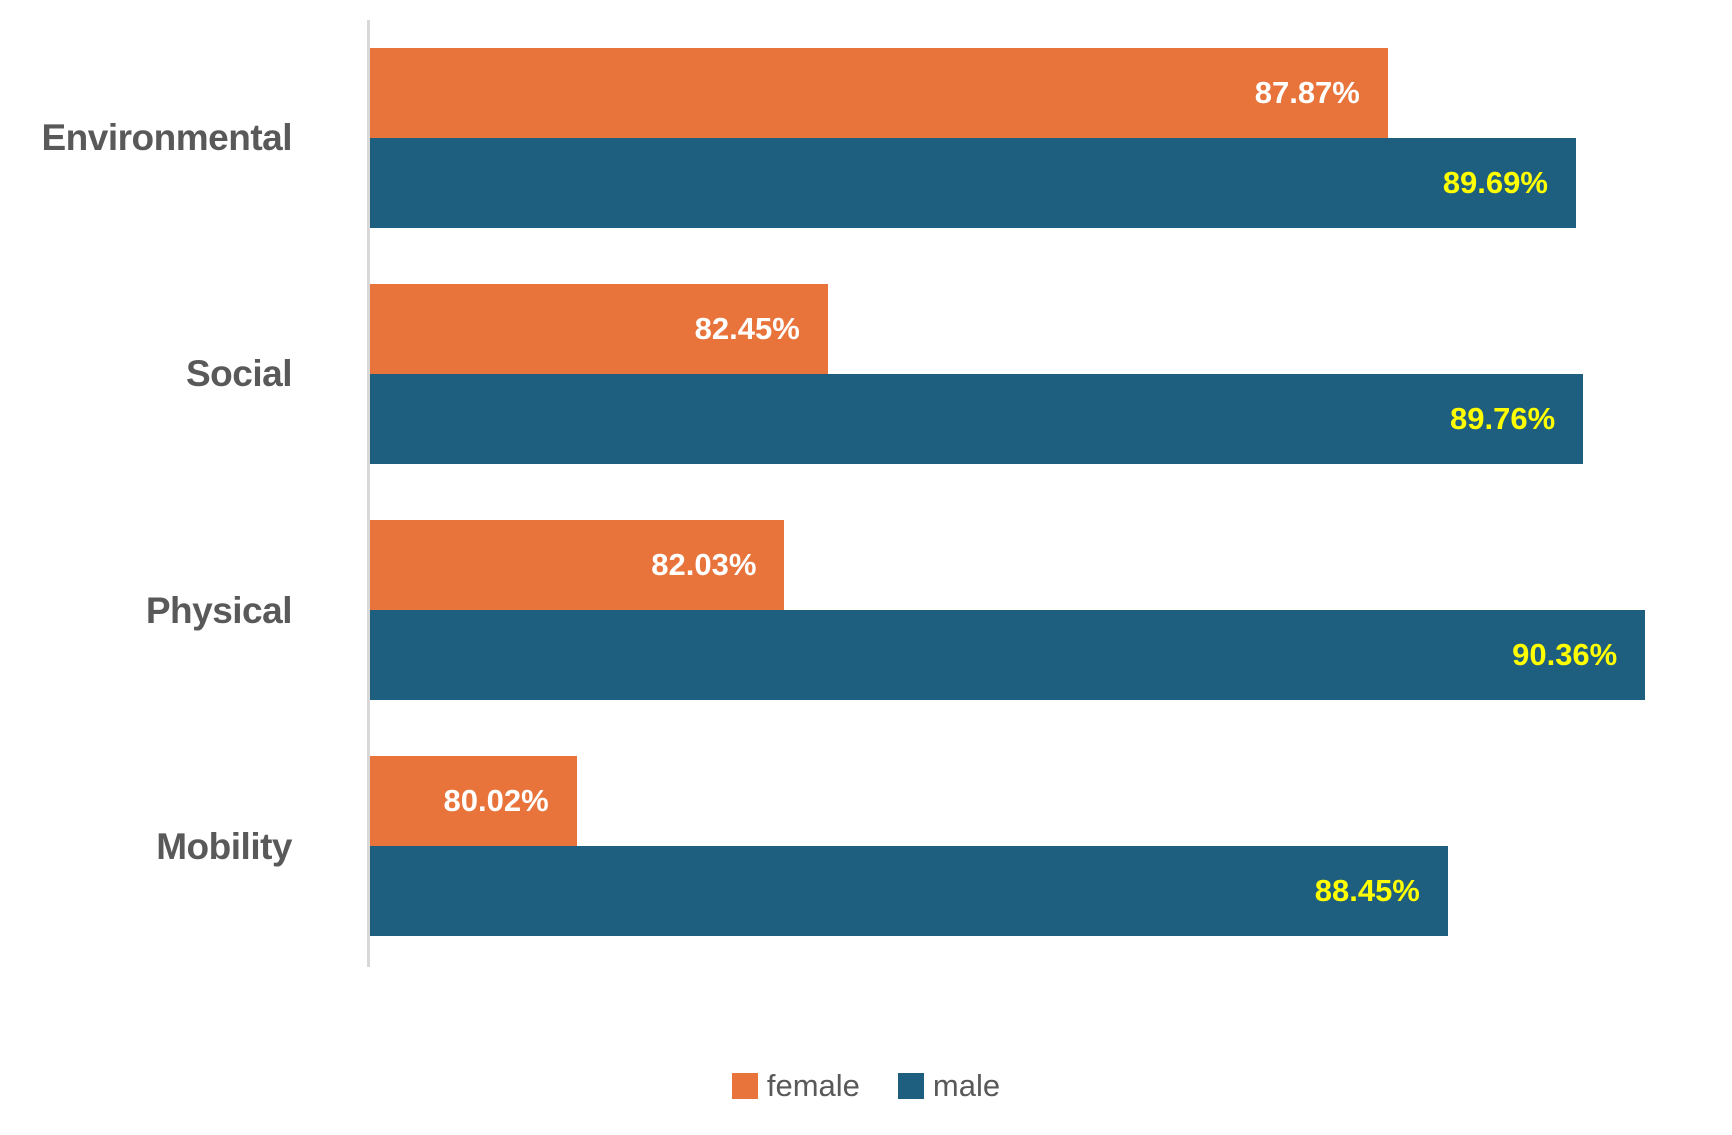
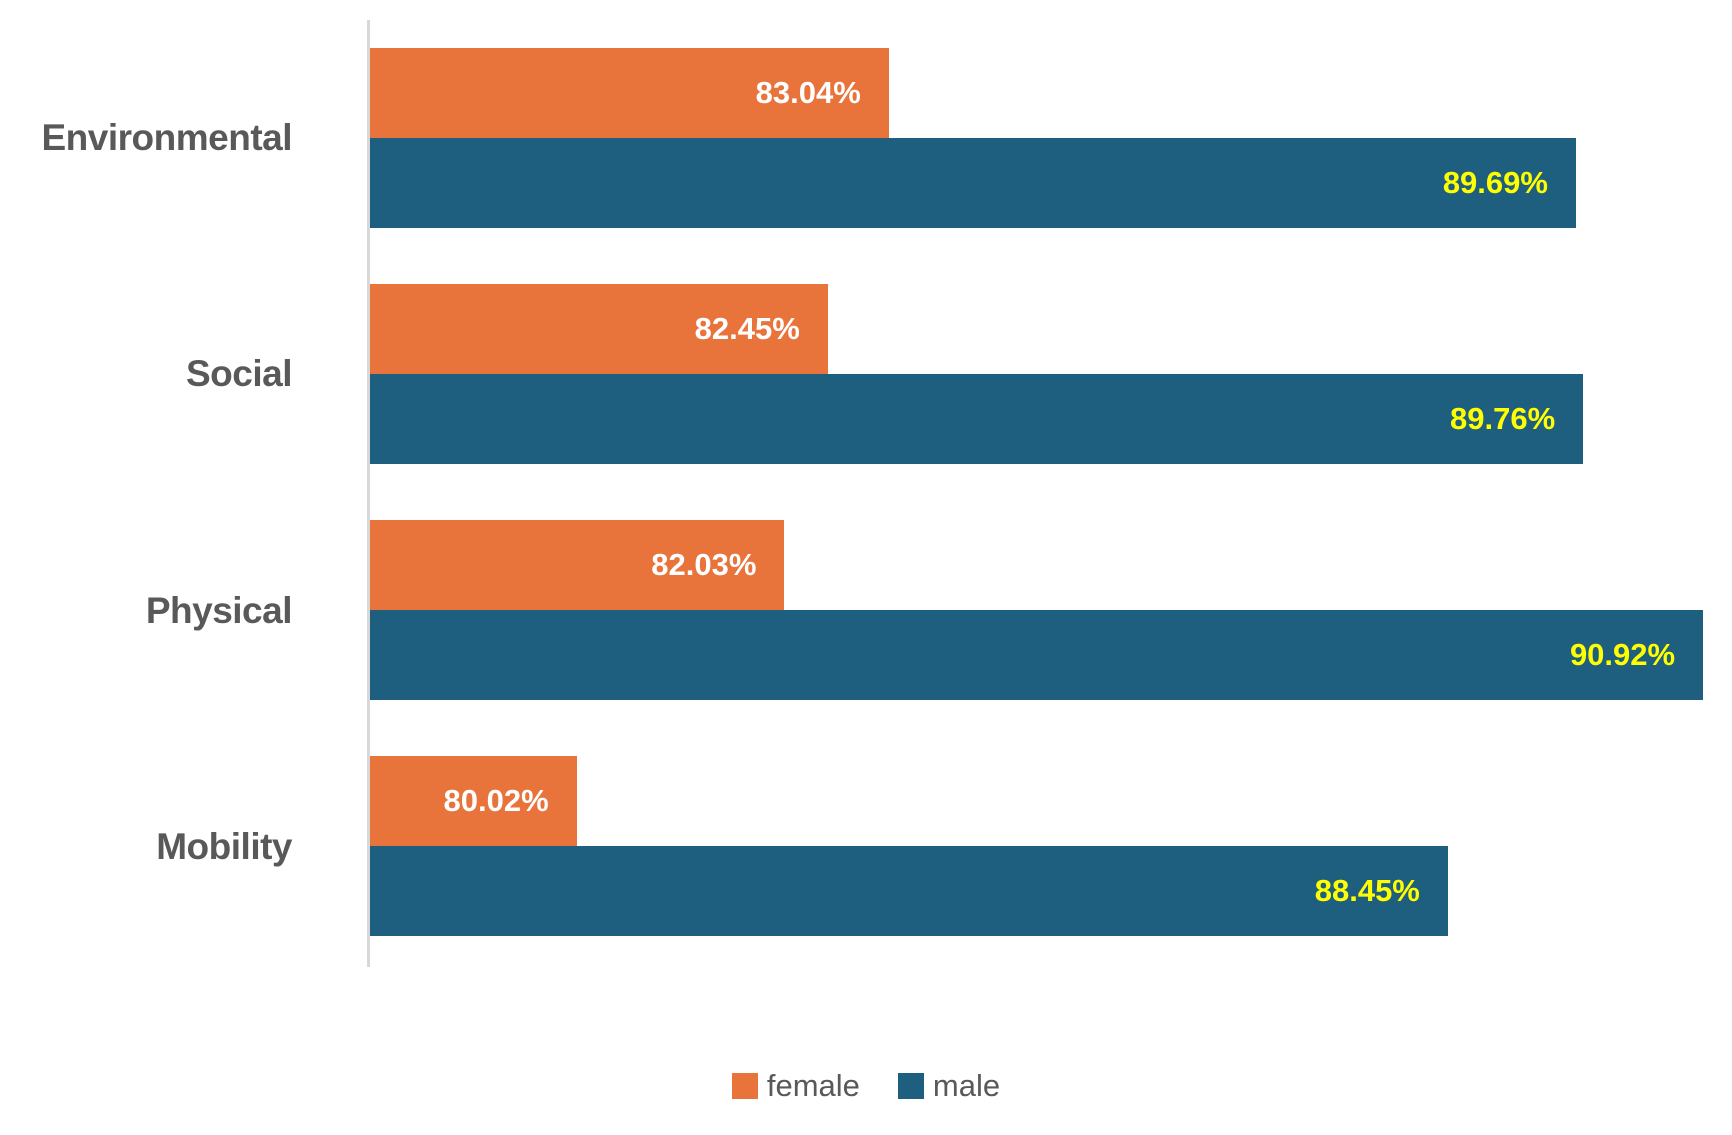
female/Environmental: 87.87% -> 83.04%
male/Physical: 90.36% -> 90.92%
